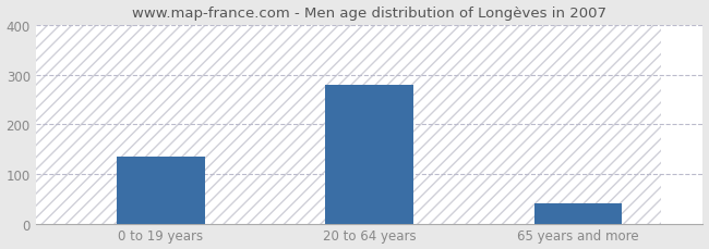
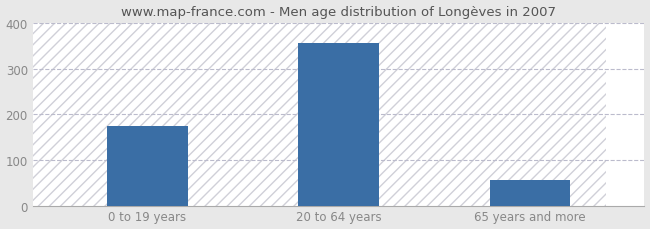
0 to 19 years: 135 -> 175
20 to 64 years: 280 -> 355
65 years and more: 40 -> 55
